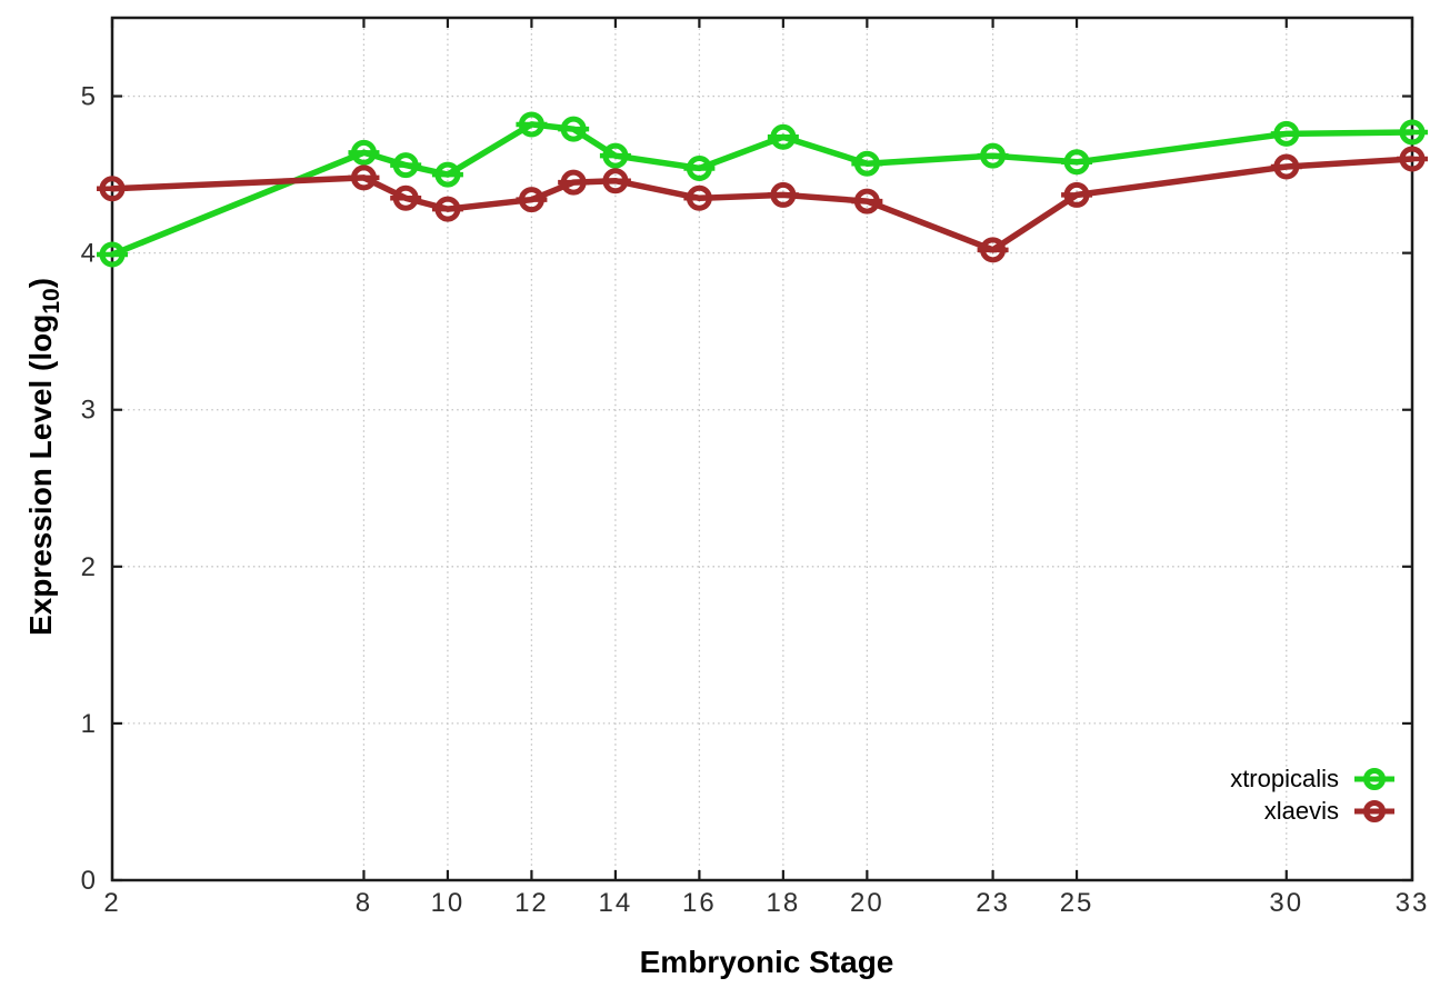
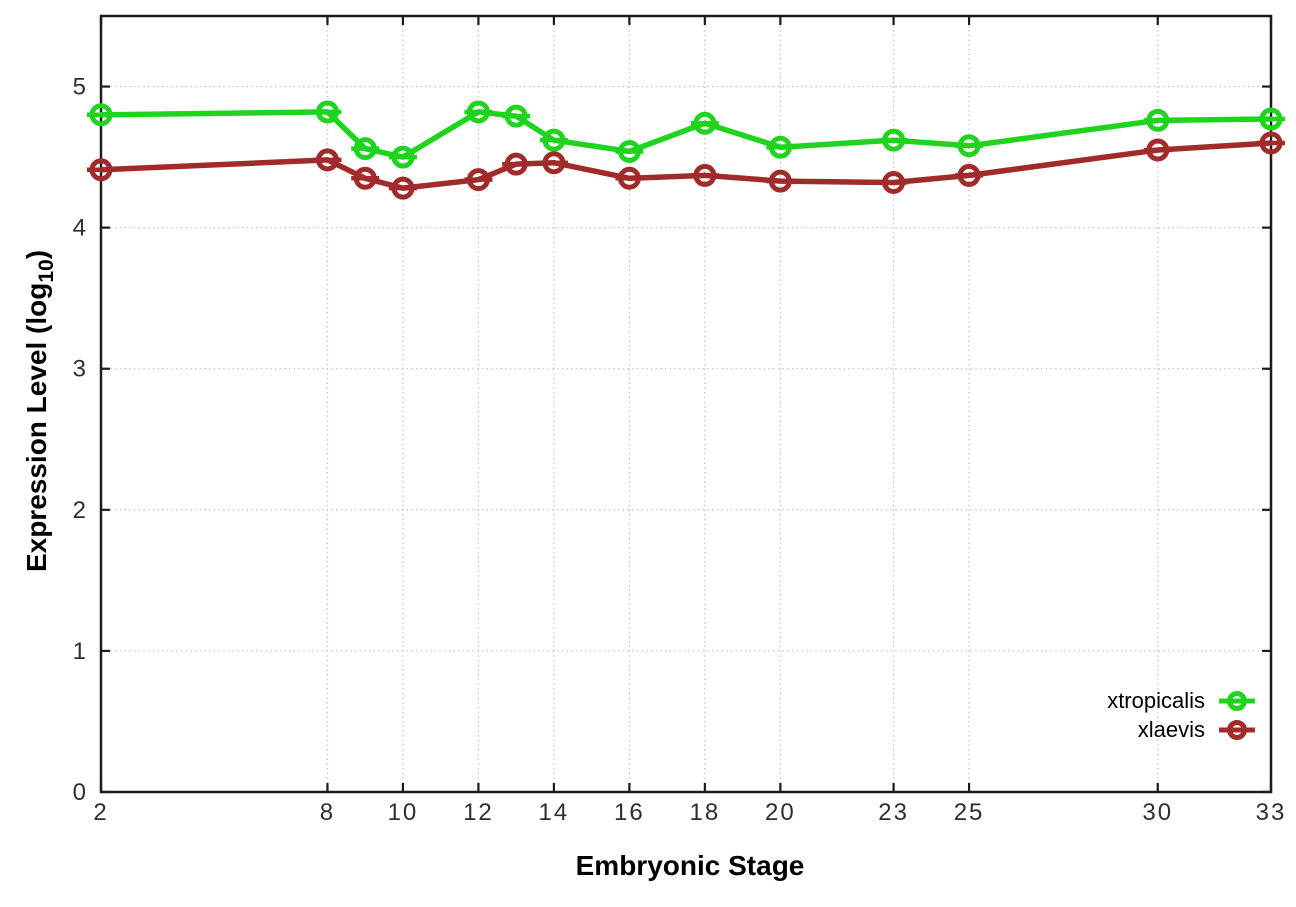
xtropicalis/2: 3.99 -> 4.80
xtropicalis/8: 4.64 -> 4.82
xlaevis/23: 4.02 -> 4.32
